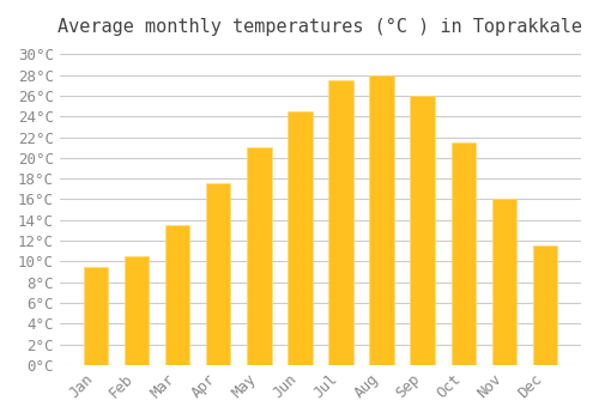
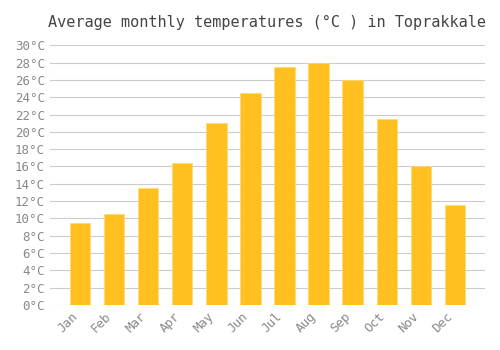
Apr: 17.5°C -> 16.4°C
